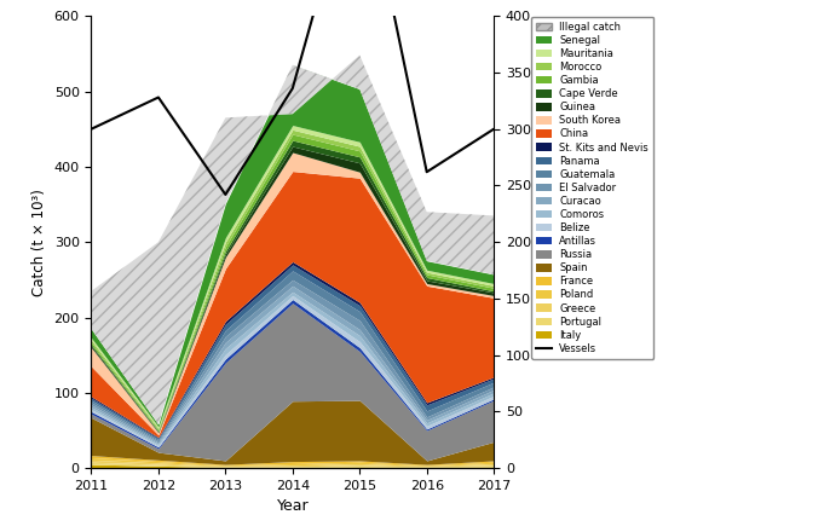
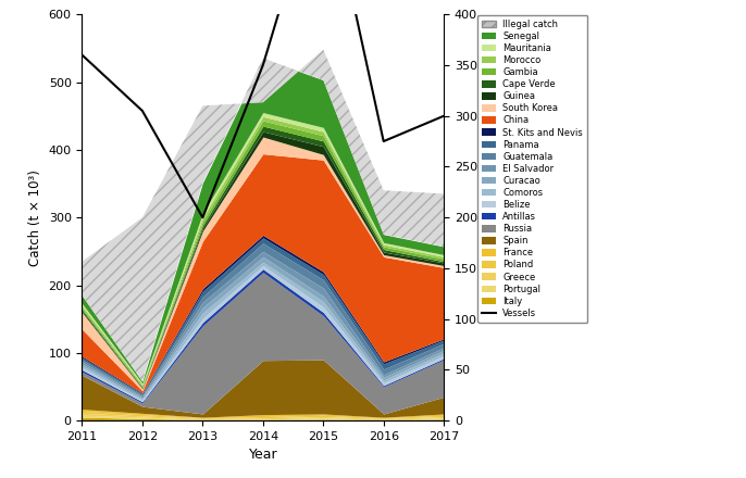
Vessels/2011: 300 -> 360
Vessels/2012: 328 -> 305
Vessels/2013: 242 -> 200
Vessels/2014: 336 -> 350
Vessels/2016: 262 -> 275
